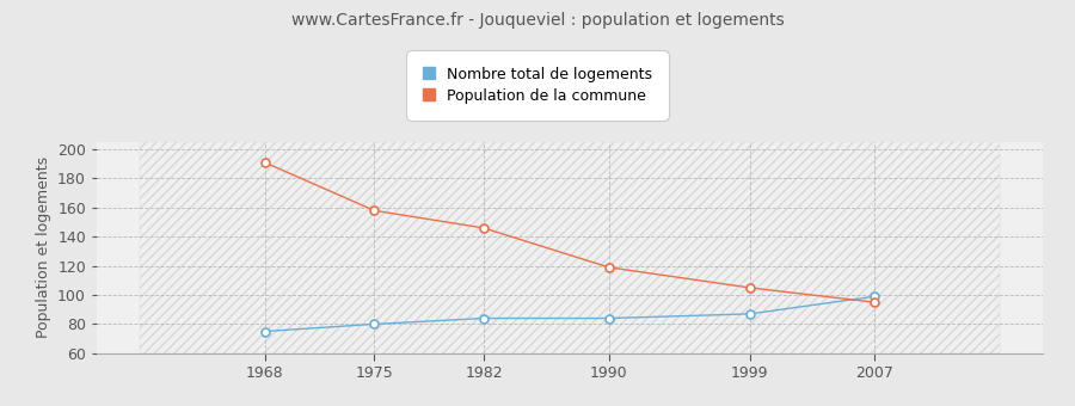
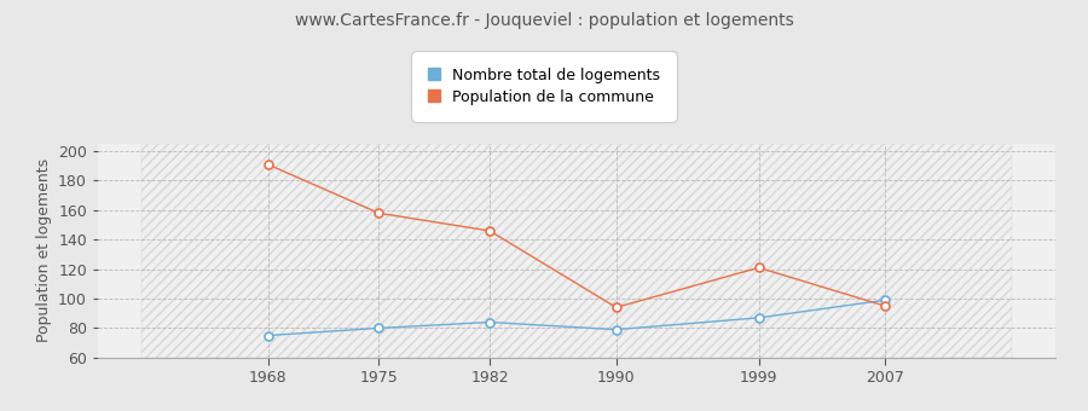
Nombre total de logements/1990: 84 -> 79
Population de la commune/1990: 119 -> 94
Population de la commune/1999: 105 -> 121
